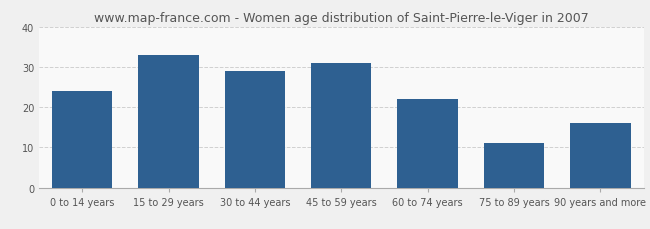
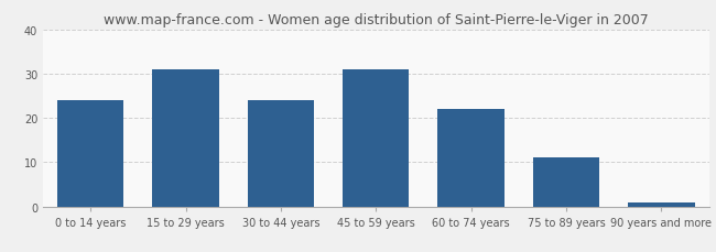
15 to 29 years: 33 -> 31
30 to 44 years: 29 -> 24
90 years and more: 16 -> 1
